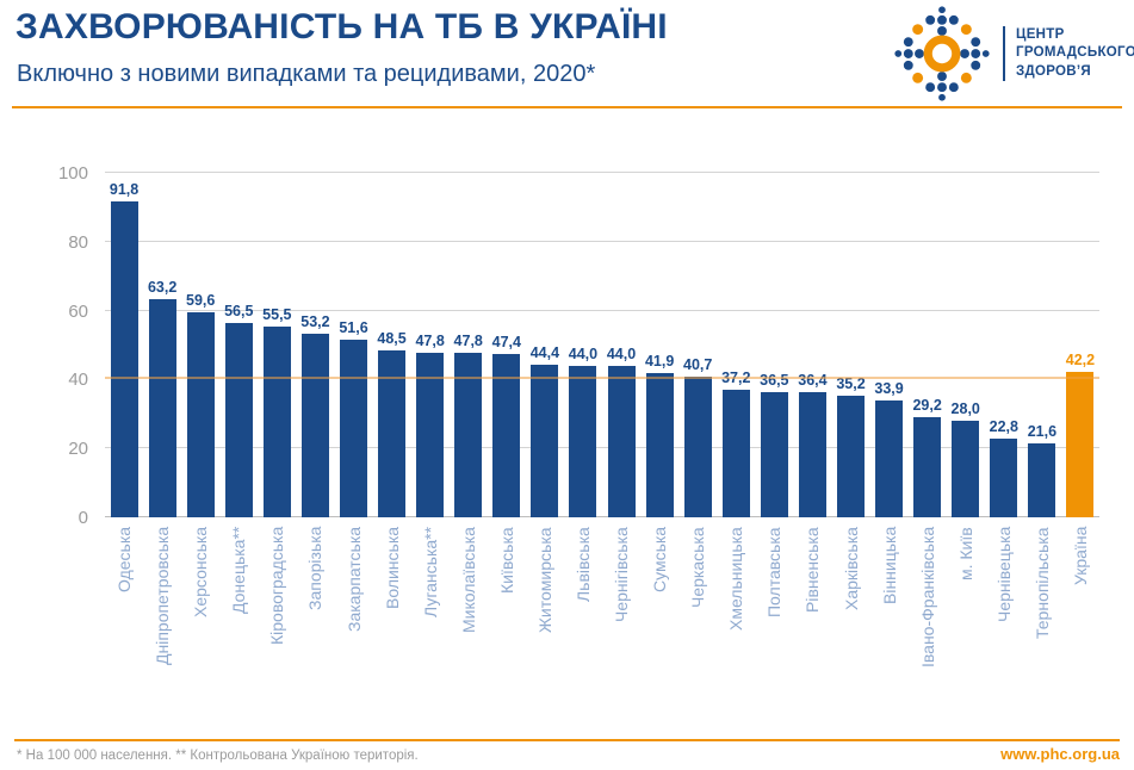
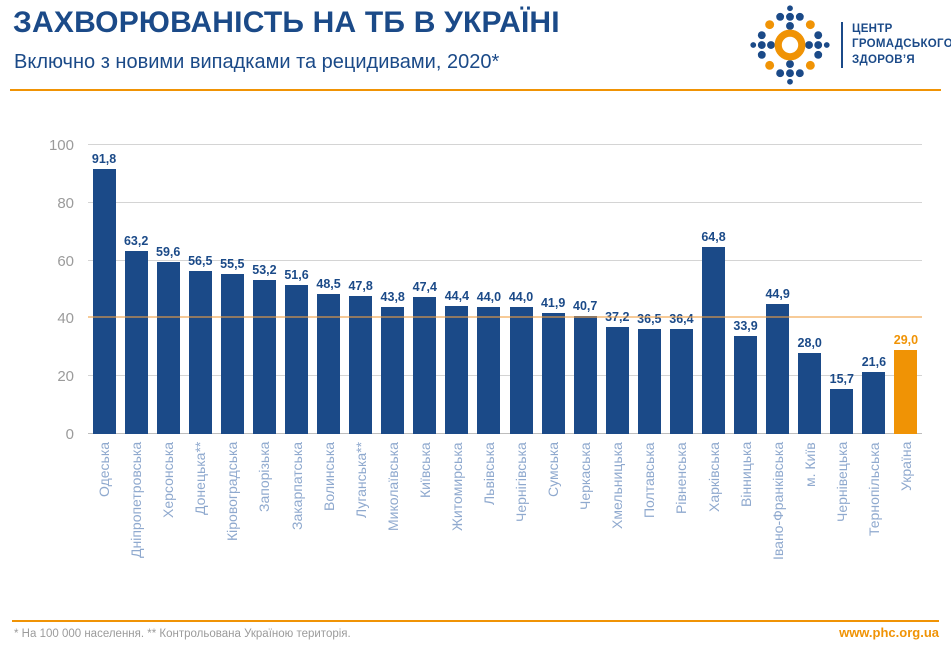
Миколаївська: 47,8 -> 43,8
Харківська: 35,2 -> 64,8
Івано-Франківська: 29,2 -> 44,9
Чернівецька: 22,8 -> 15,7
Україна: 42,2 -> 29,0
